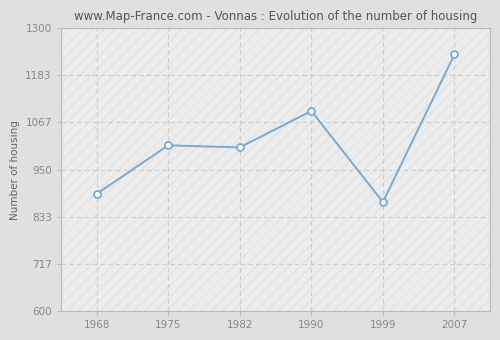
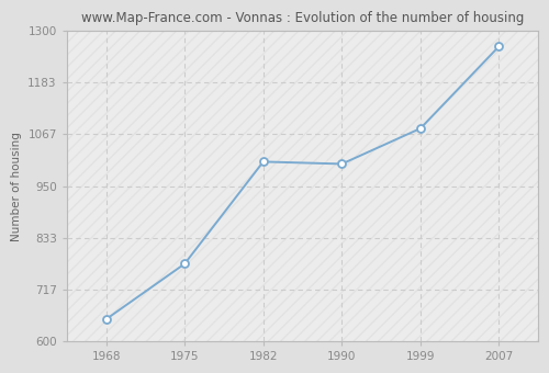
1968: 890 -> 650
1975: 1010 -> 775
1990: 1095 -> 1000
1999: 870 -> 1080
2007: 1235 -> 1265
